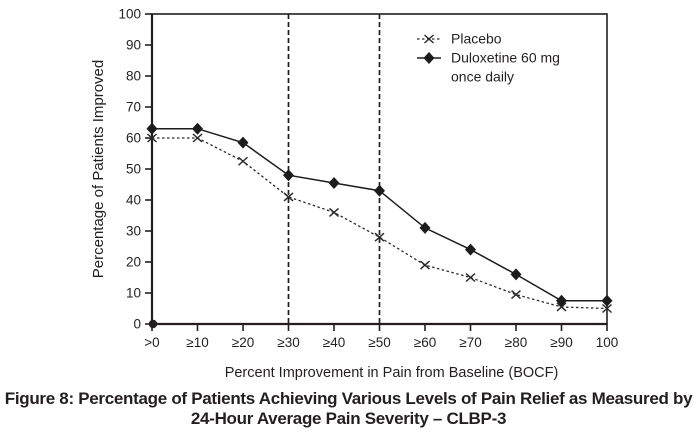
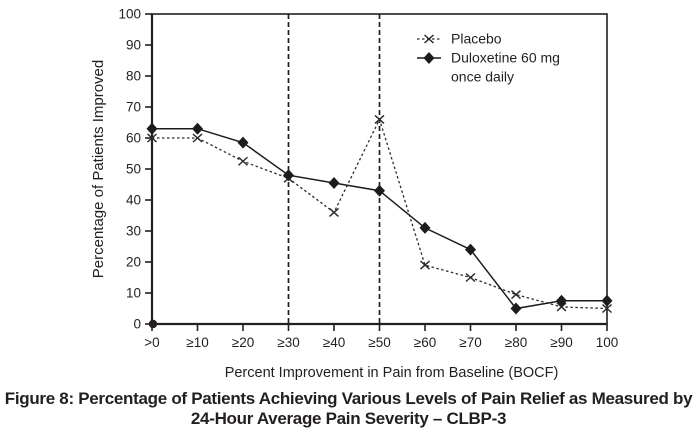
Placebo/≥30: 41 -> 47
Placebo/≥50: 28 -> 66
Duloxetine 60 mg once daily/≥80: 16 -> 5
